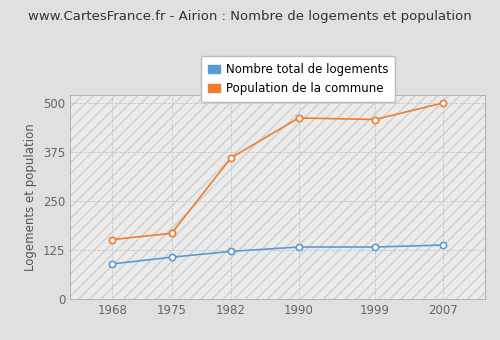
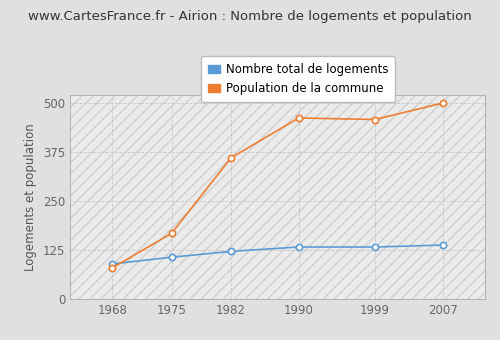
Population de la commune/1968: 152 -> 80
